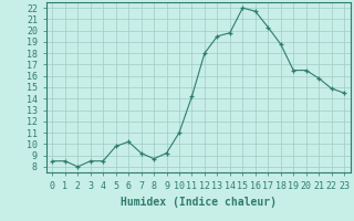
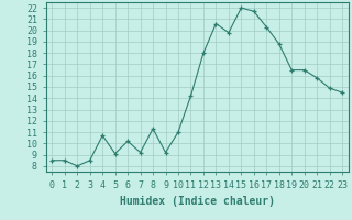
4: 8.5 -> 10.7
5: 9.8 -> 9.1
8: 8.7 -> 11.3
13: 19.5 -> 20.6
